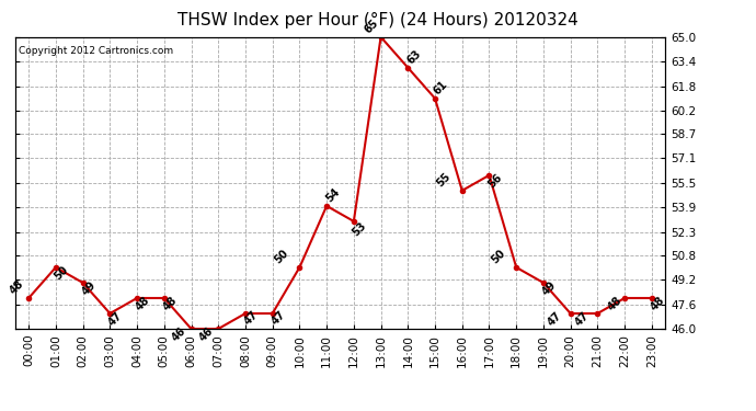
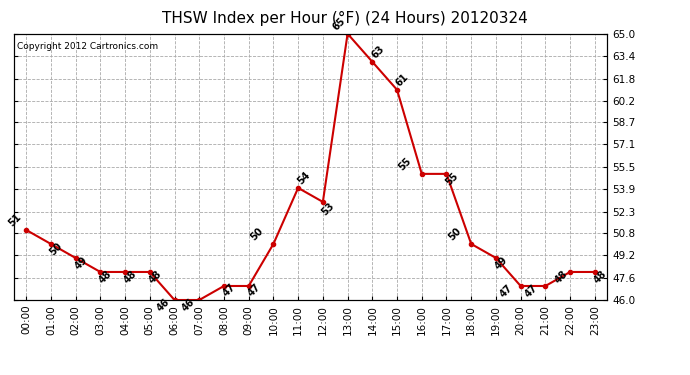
00:00: 48 -> 51
03:00: 47 -> 48
17:00: 56 -> 55
